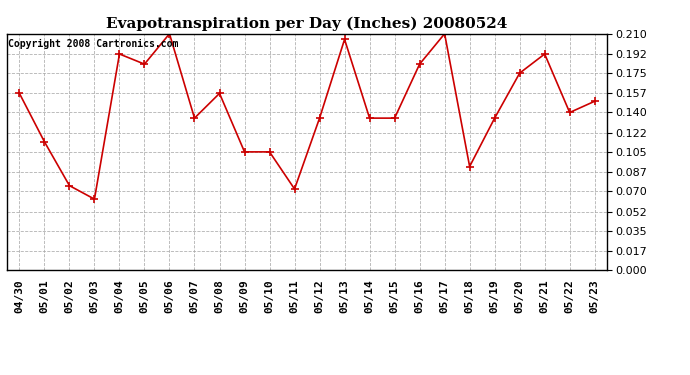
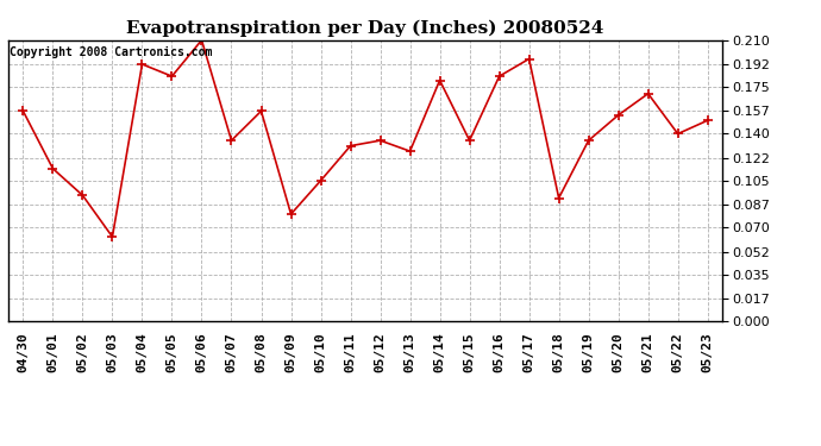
05/02: 0.075 -> 0.094
05/09: 0.105 -> 0.080
05/11: 0.072 -> 0.131
05/13: 0.205 -> 0.127
05/14: 0.135 -> 0.180
05/17: 0.210 -> 0.196
05/20: 0.175 -> 0.154
05/21: 0.192 -> 0.170
